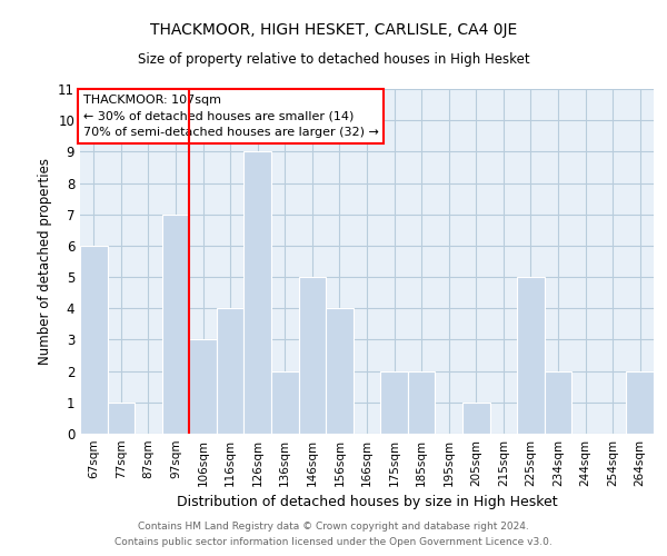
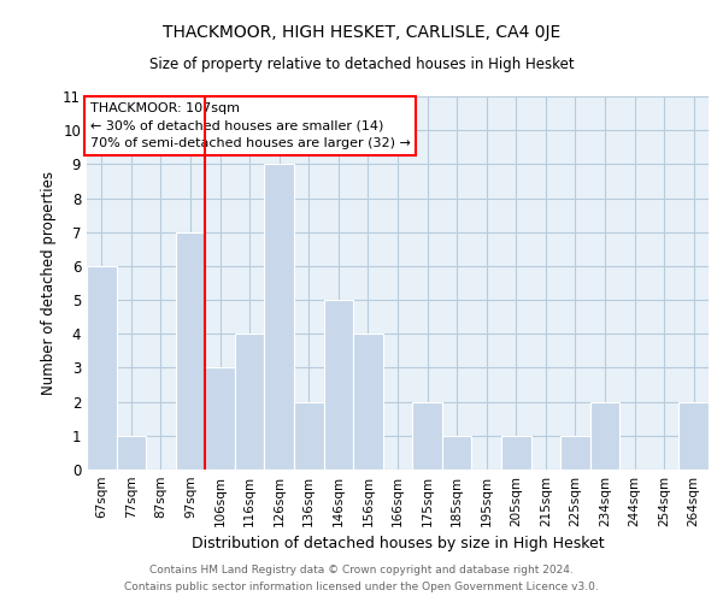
185sqm: 2 -> 1
225sqm: 5 -> 1
